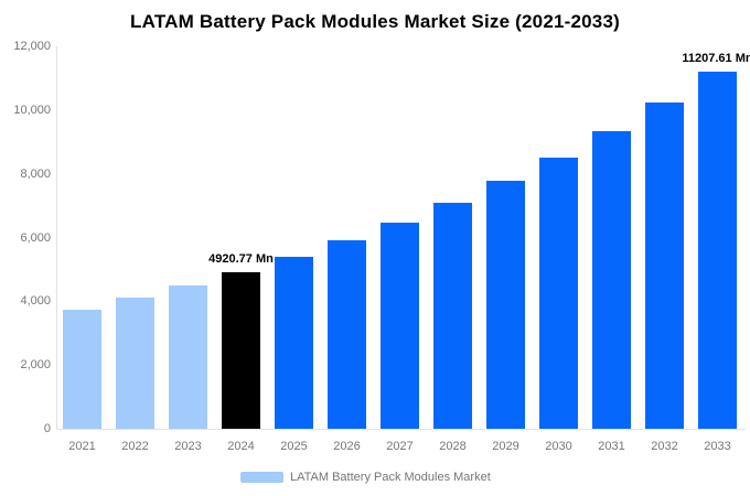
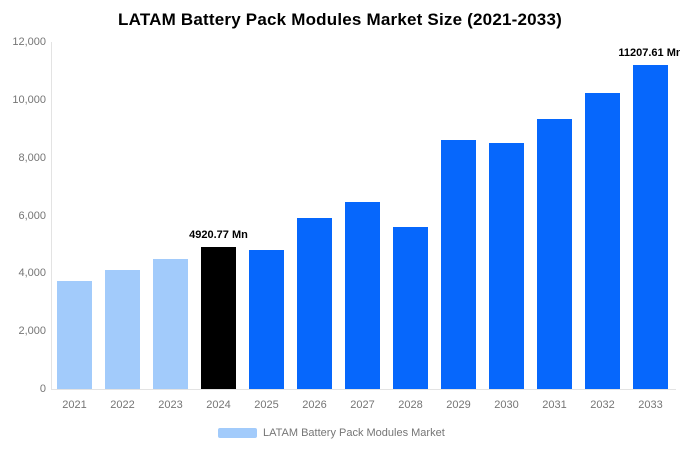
2025: 5400 -> 4800
2028: 7100 -> 5600
2029: 7800 -> 8600
